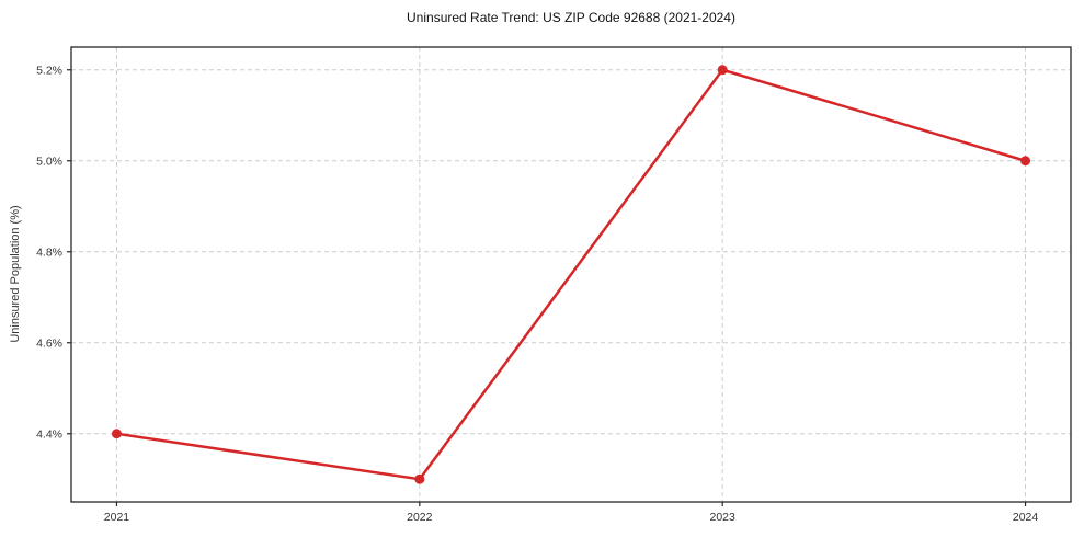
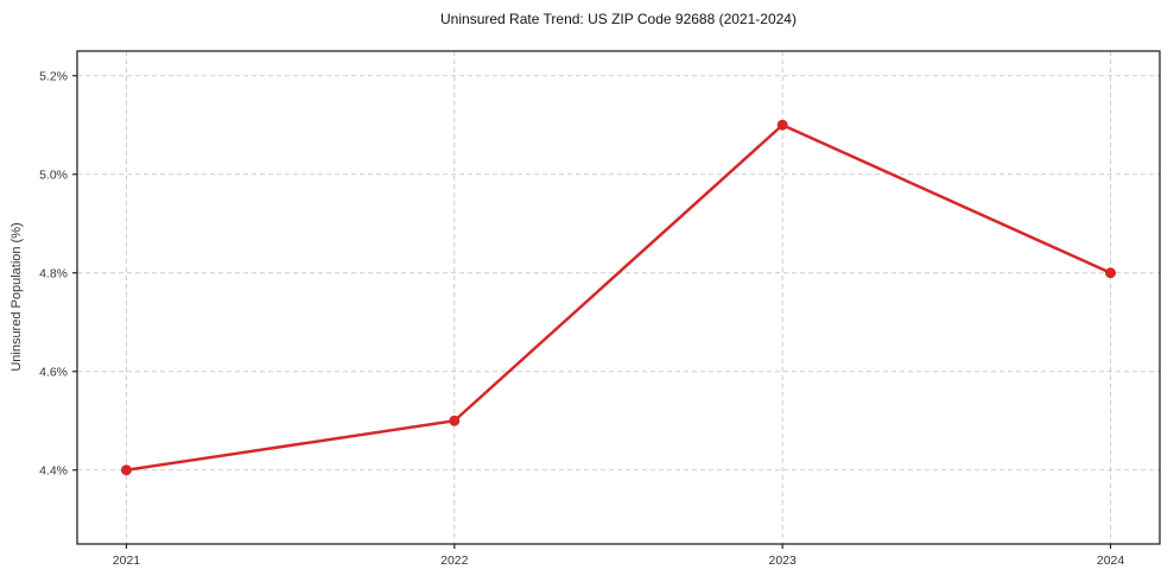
2022: 4.3% -> 4.5%
2023: 5.2% -> 5.1%
2024: 5.0% -> 4.8%
